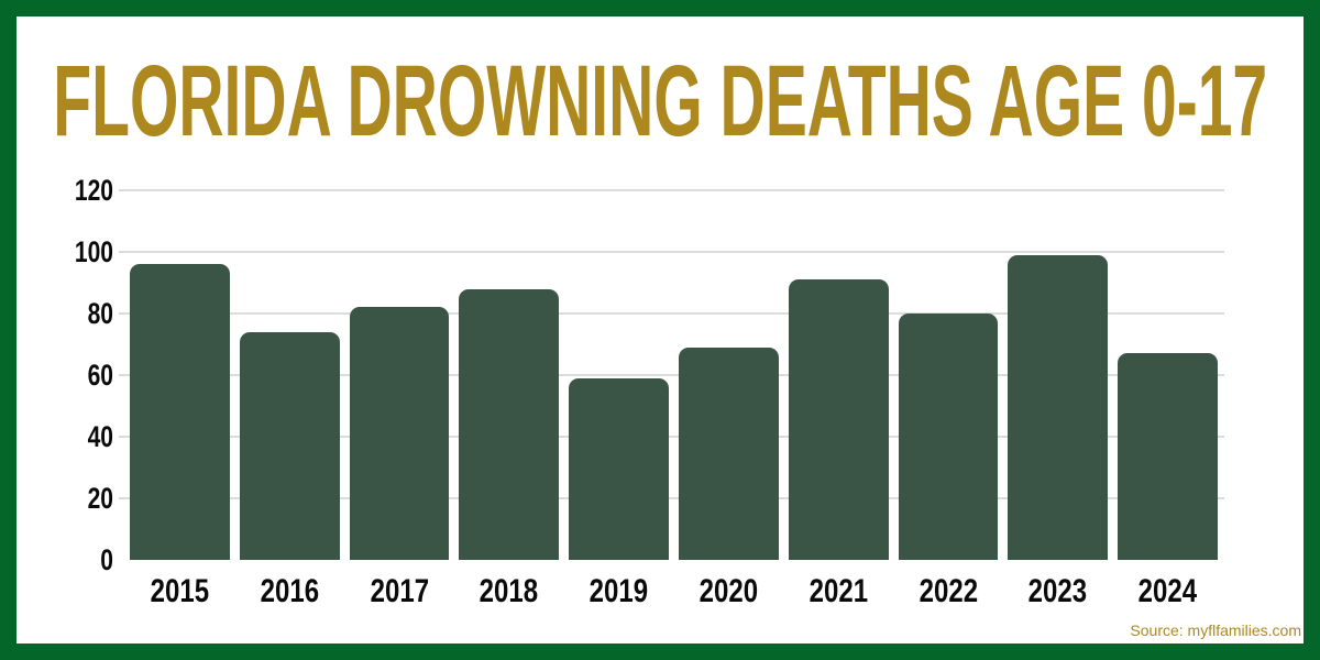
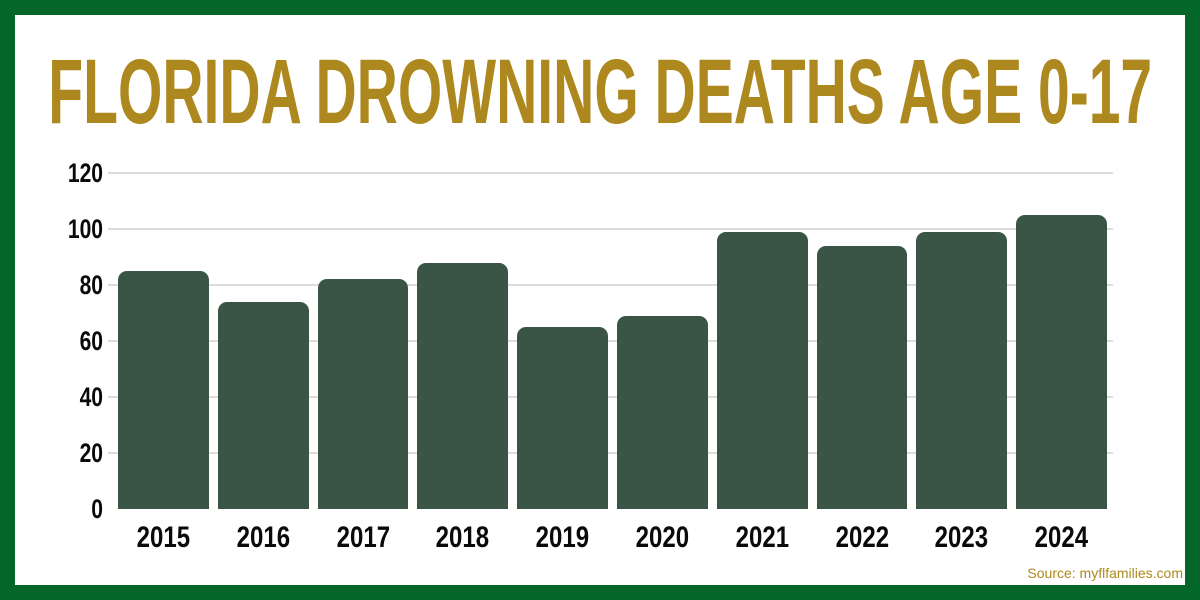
2015: 96 -> 85
2019: 59 -> 65
2021: 91 -> 99
2022: 80 -> 94
2024: 67 -> 105
